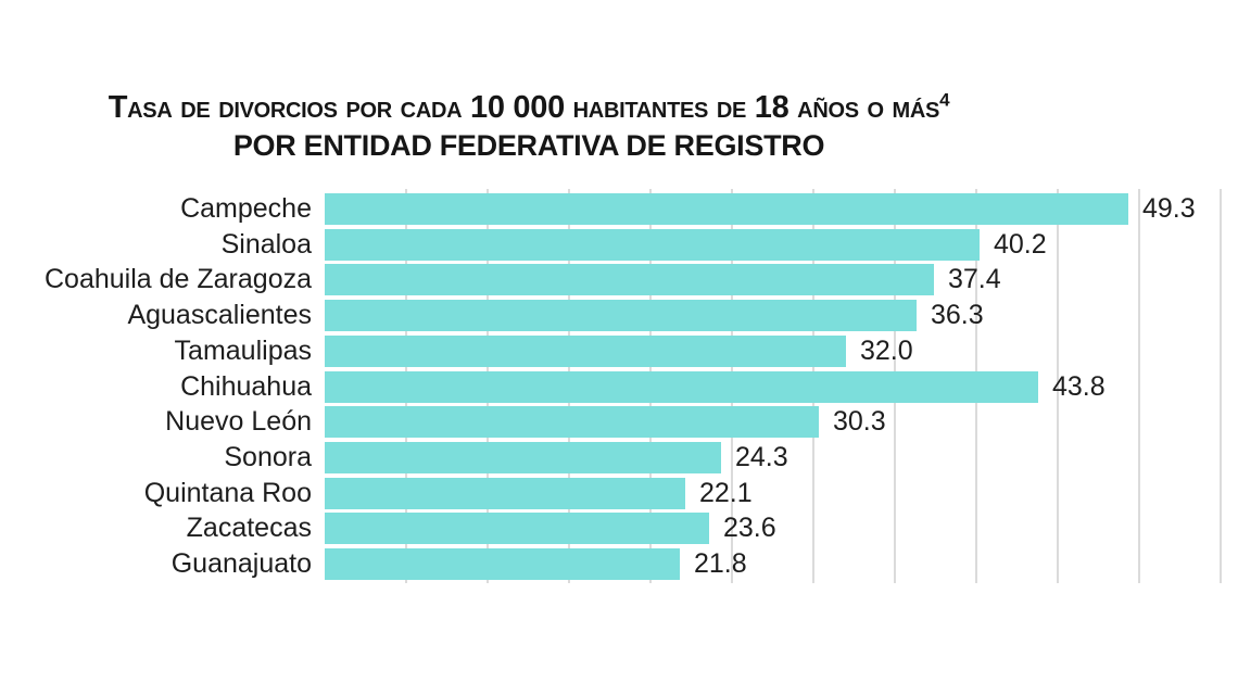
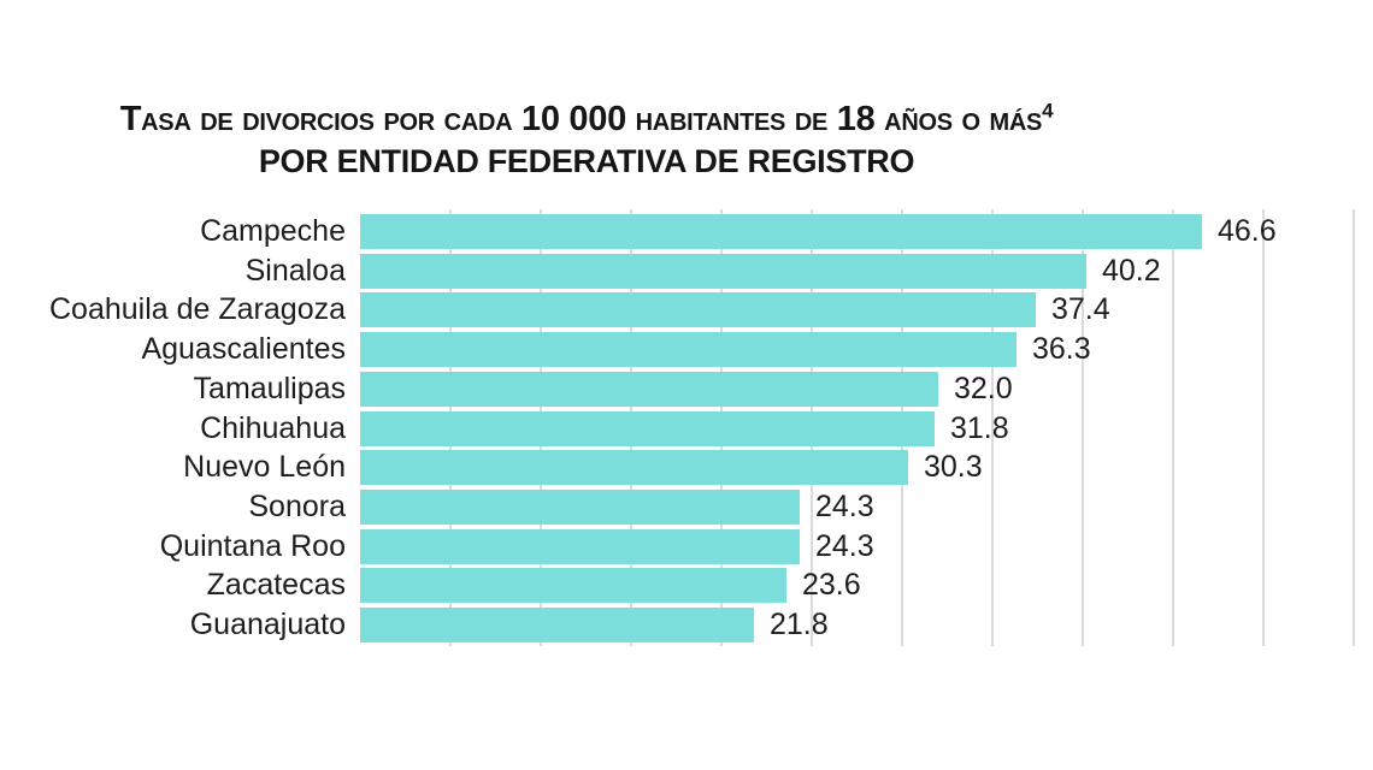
Campeche: 49.3 -> 46.6
Chihuahua: 43.8 -> 31.8
Quintana Roo: 22.1 -> 24.3
